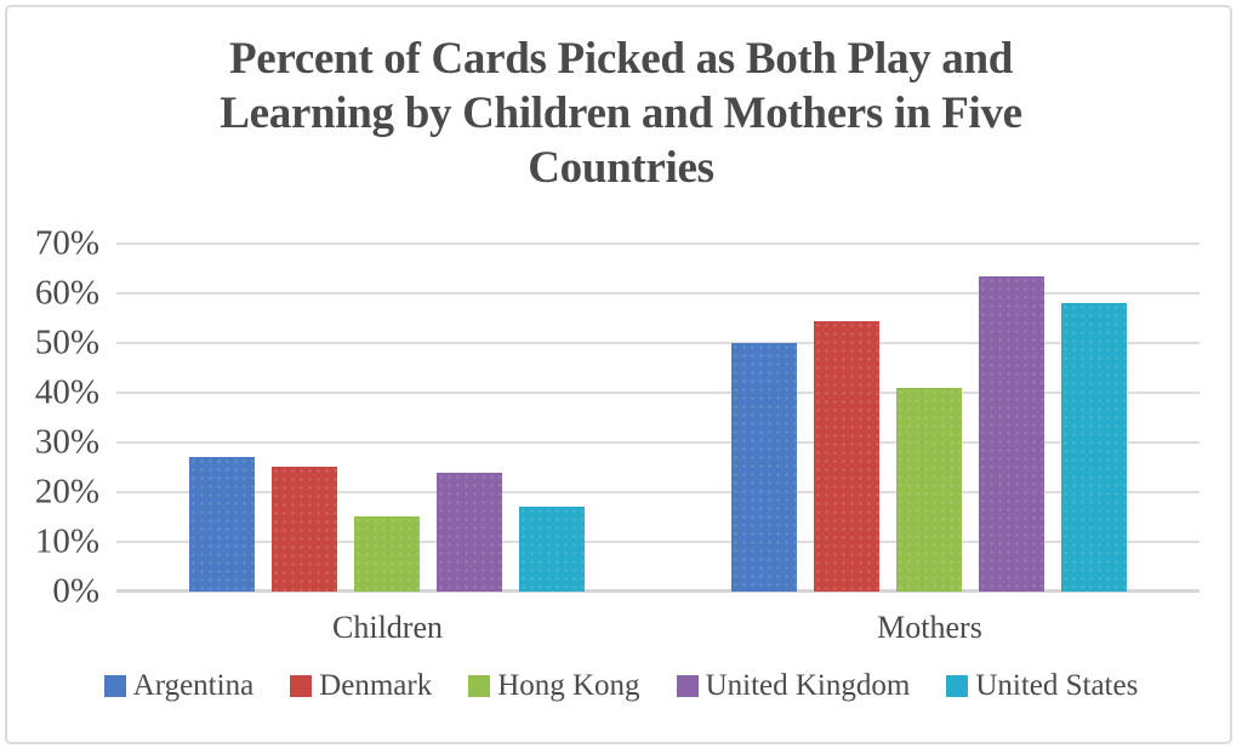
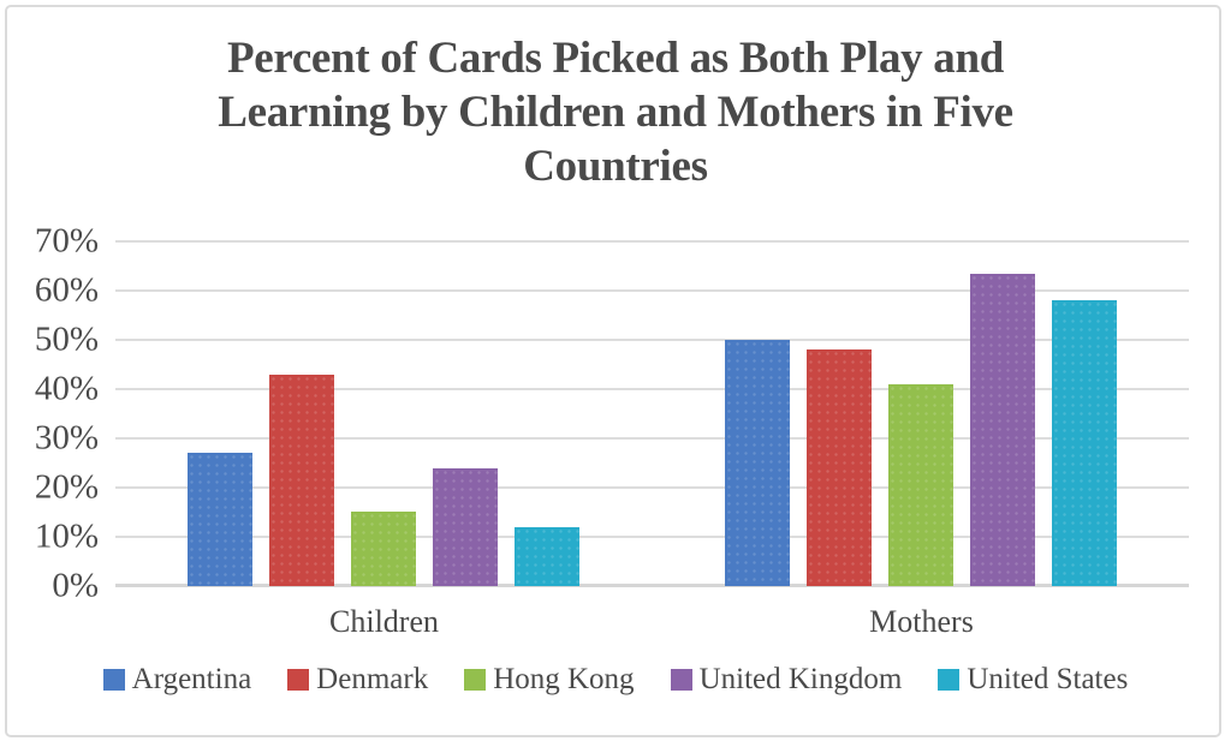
Denmark/Children: 25% -> 43%
United States/Children: 17% -> 12%
Denmark/Mothers: 54% -> 48%
